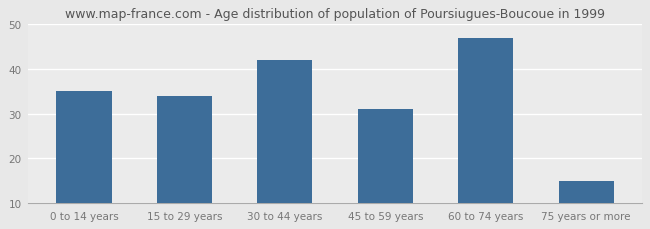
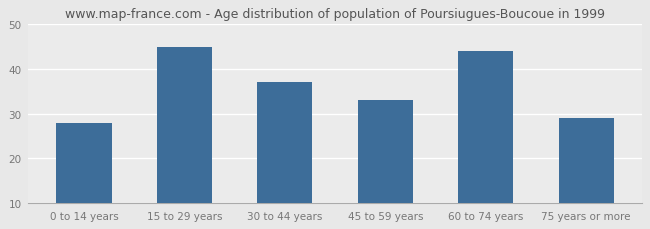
0 to 14 years: 35 -> 28
15 to 29 years: 34 -> 45
30 to 44 years: 42 -> 37
45 to 59 years: 31 -> 33
60 to 74 years: 47 -> 44
75 years or more: 15 -> 29
